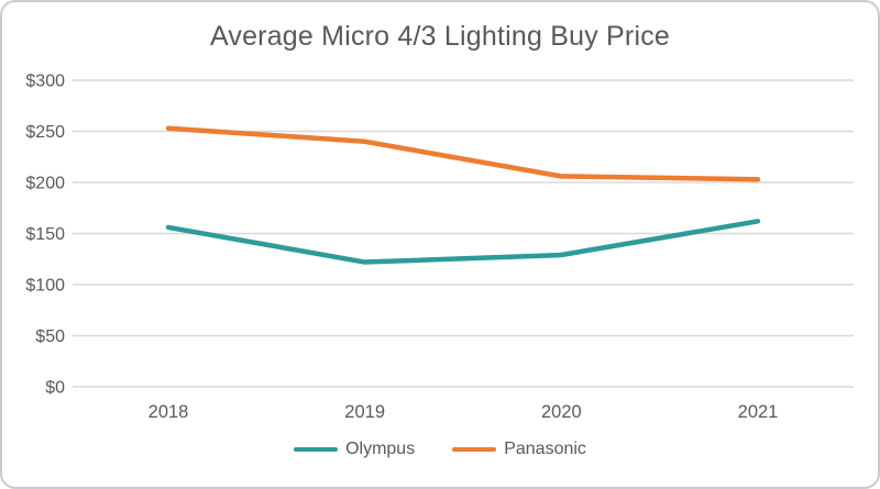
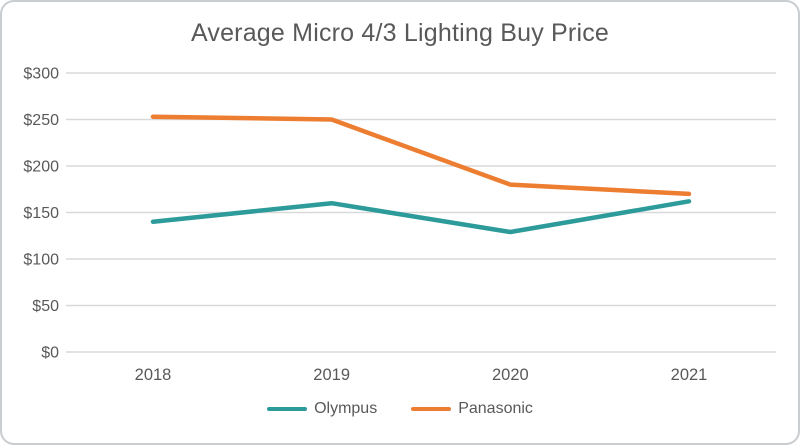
Olympus/2018: $160 -> $140
Olympus/2019: $120 -> $160
Panasonic/2019: $240 -> $250
Panasonic/2020: $210 -> $180
Panasonic/2021: $200 -> $170
